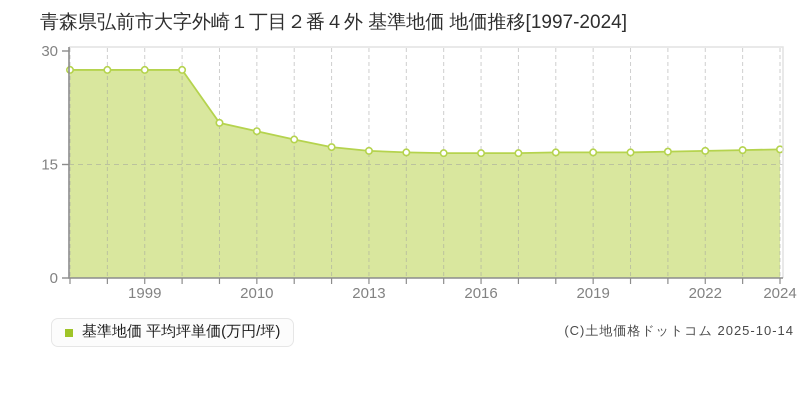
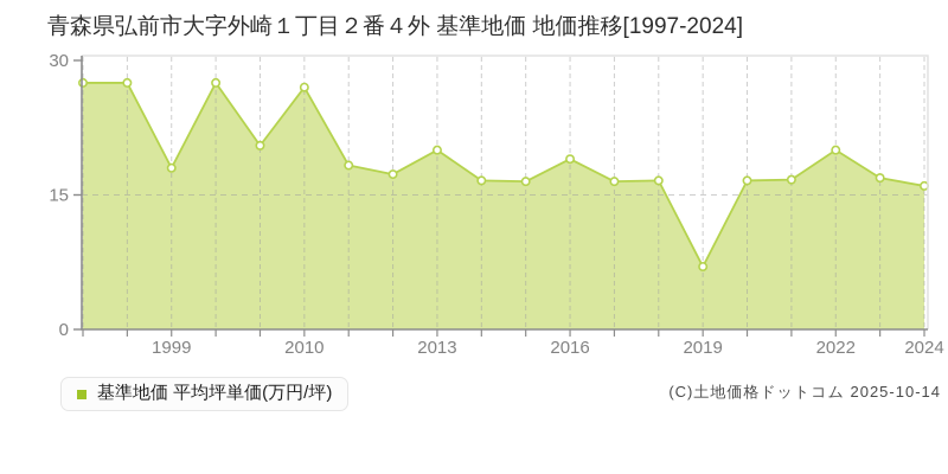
1999: 28 -> 18
2010: 19 -> 27
2013: 17 -> 20
2016: 16 -> 19
2019: 17 -> 7
2022: 17 -> 20
2024: 17 -> 16
